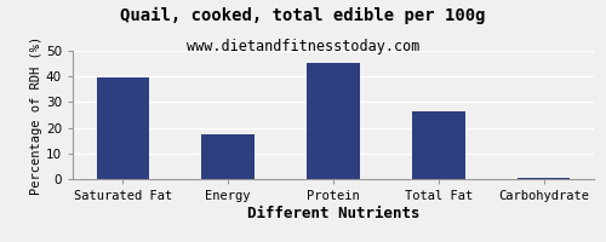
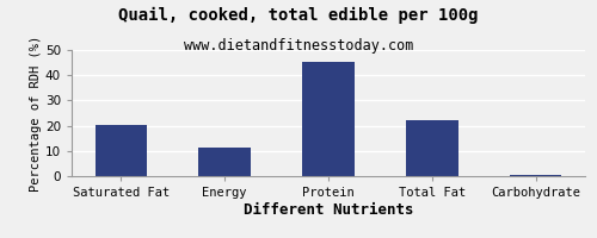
Saturated Fat: 39.5 -> 20.2
Energy: 17.5 -> 11.2
Total Fat: 26.5 -> 22.0
